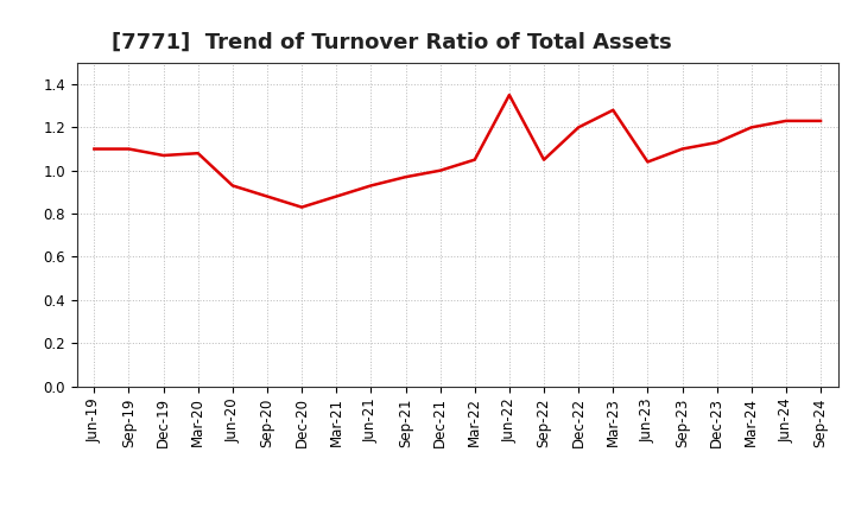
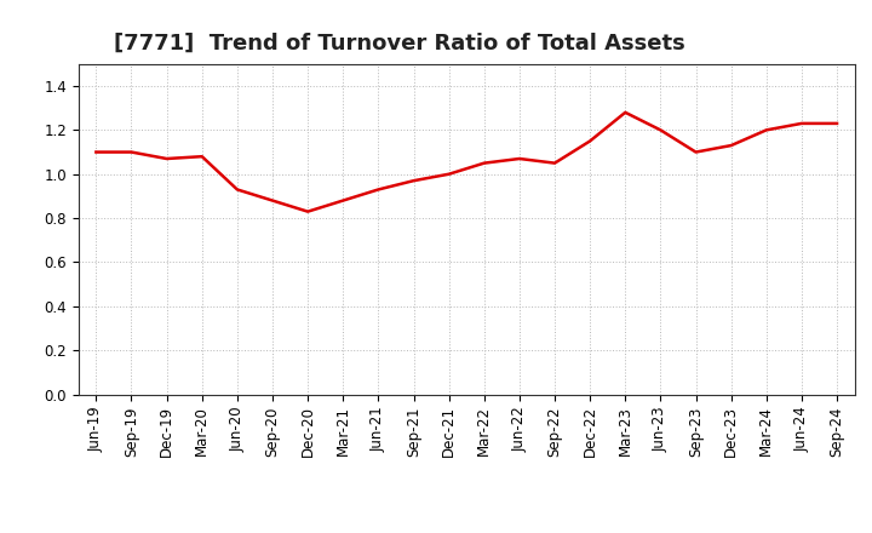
Jun-22: 1.35 -> 1.07
Dec-22: 1.20 -> 1.15
Jun-23: 1.04 -> 1.20
